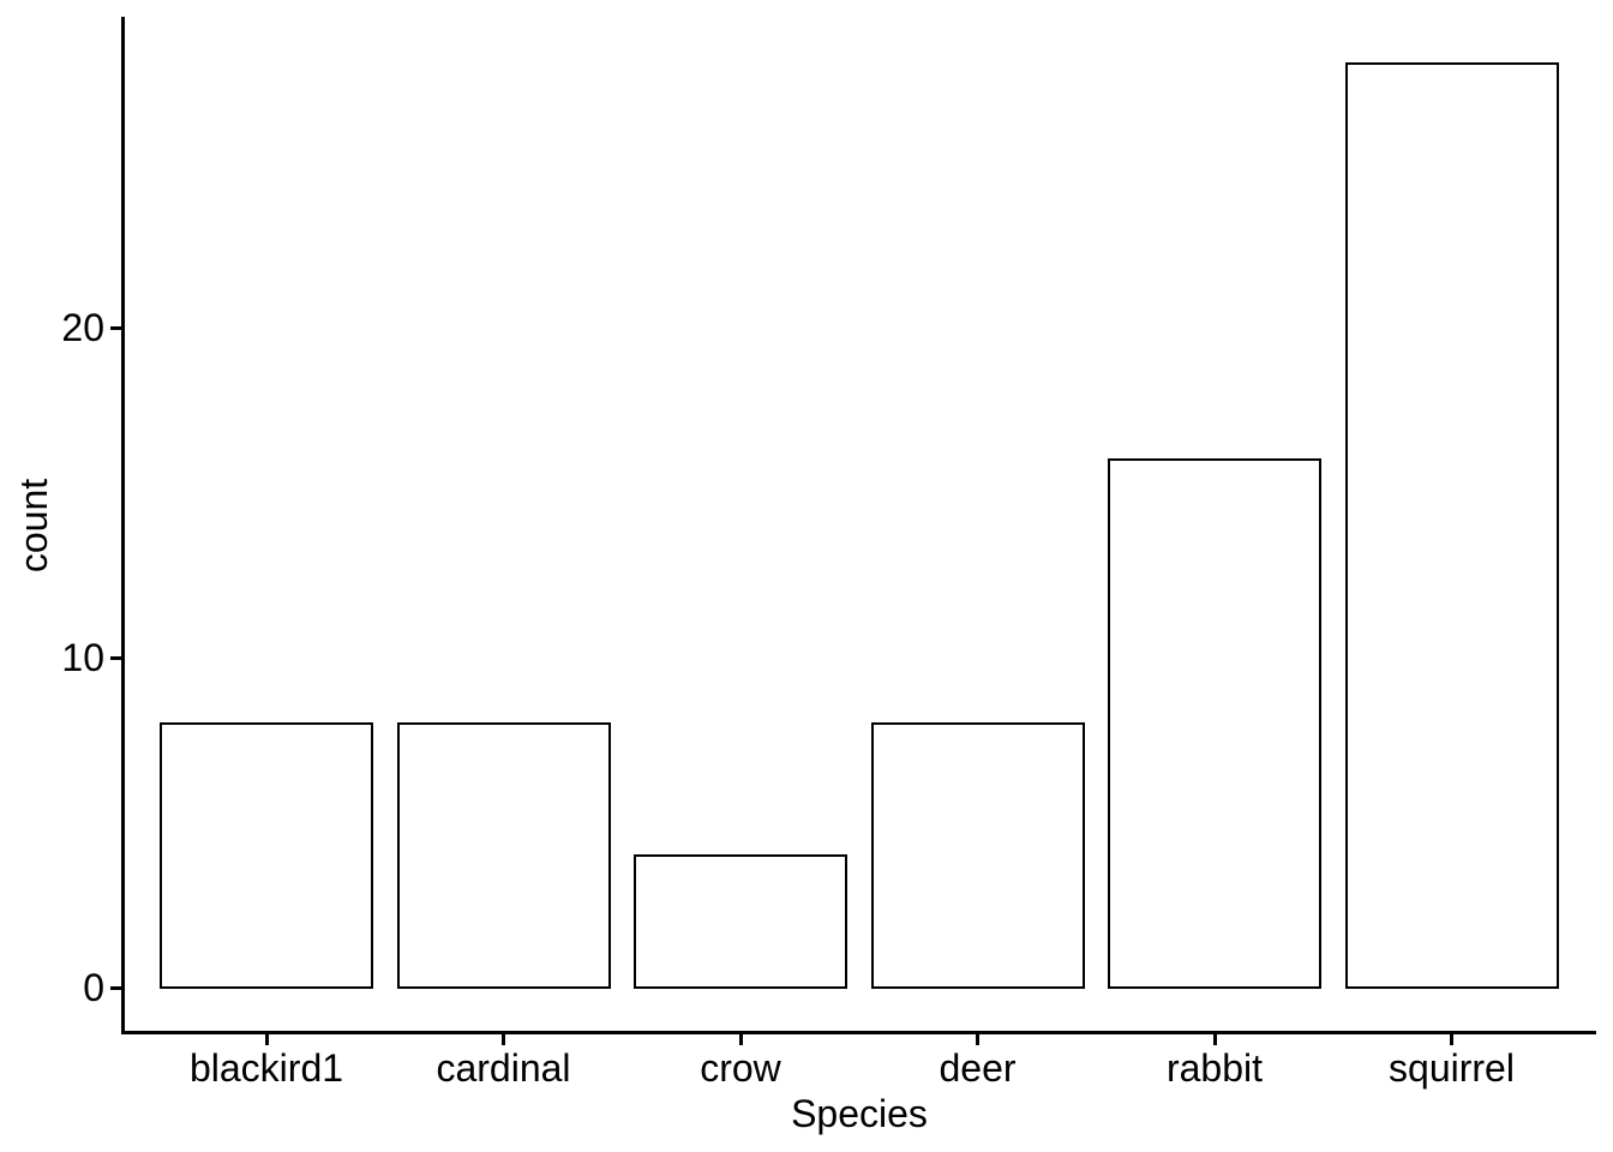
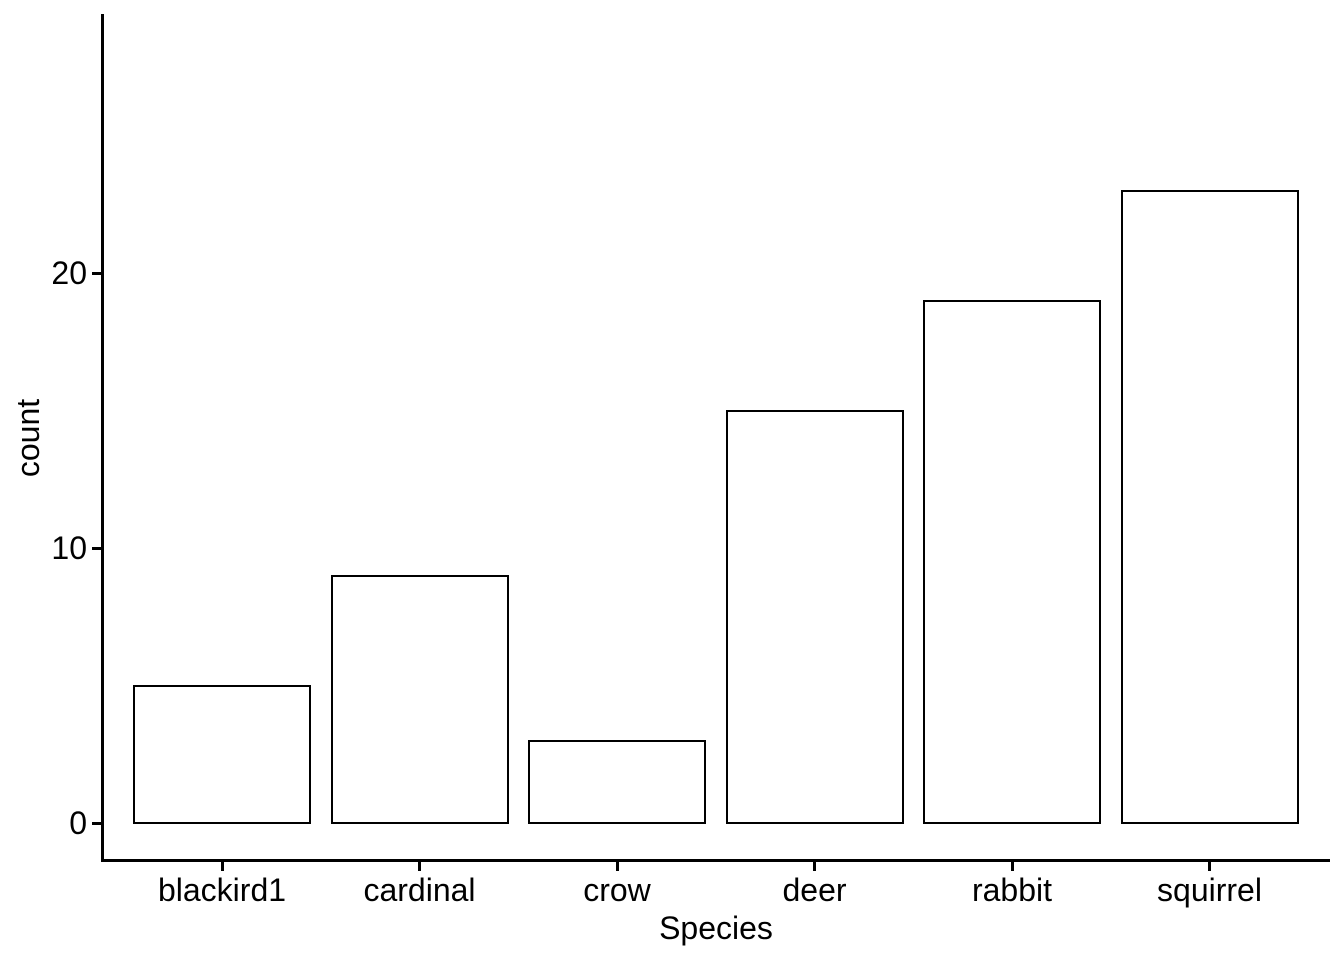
blackird1: 8 -> 5
cardinal: 8 -> 9
crow: 4 -> 3
deer: 8 -> 15
rabbit: 16 -> 19
squirrel: 28 -> 23
